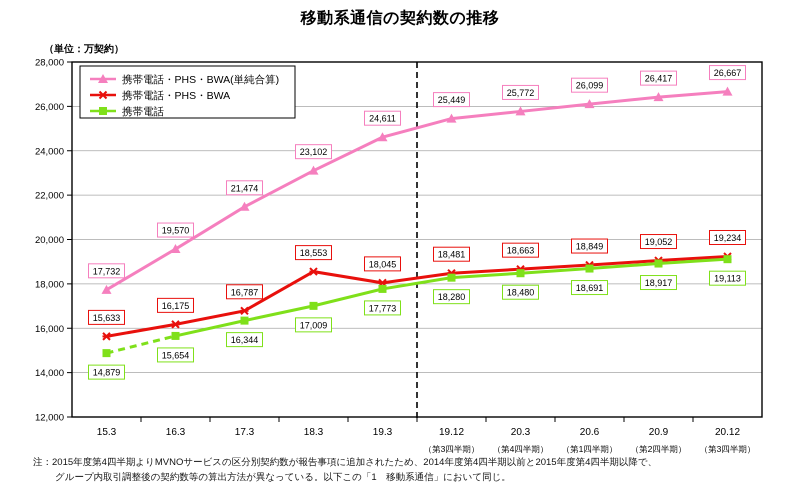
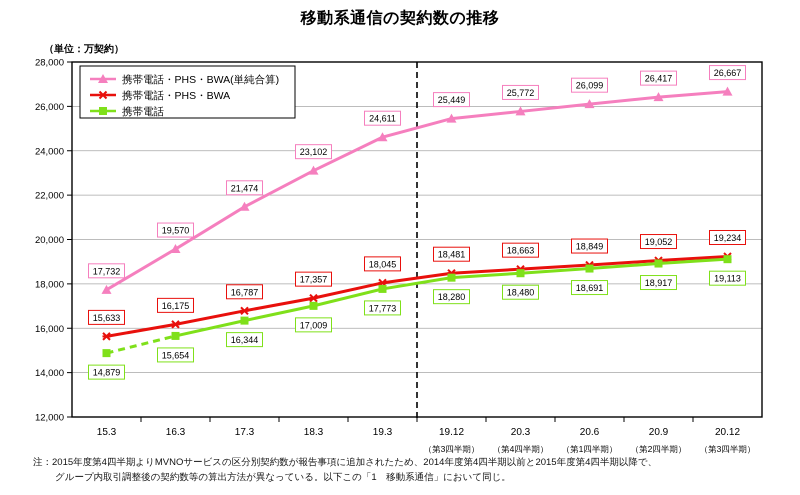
携帯電話・PHS・BWA/18.3: 18,553 -> 17,357
